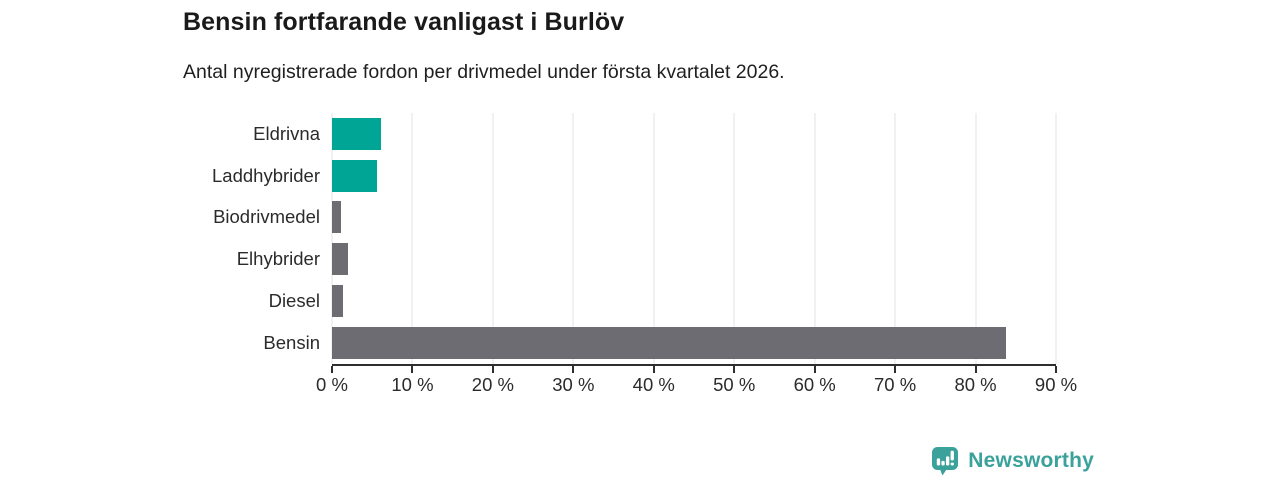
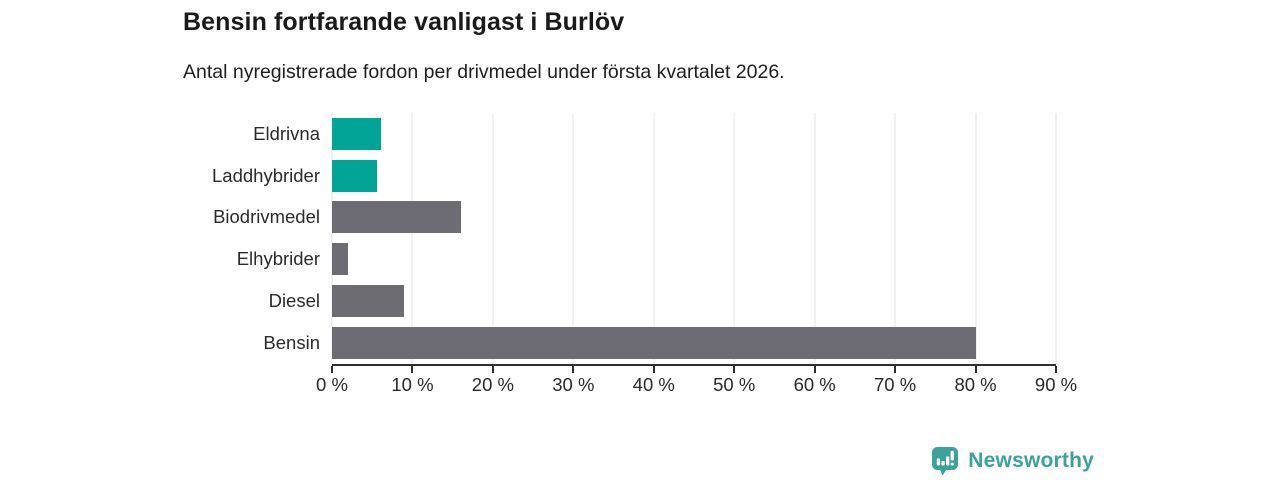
Biodrivmedel: 1% -> 16%
Diesel: 1% -> 9%
Bensin: 84% -> 80%
